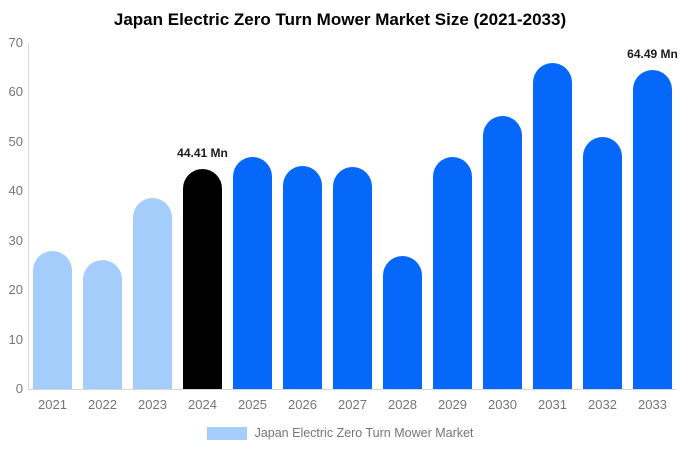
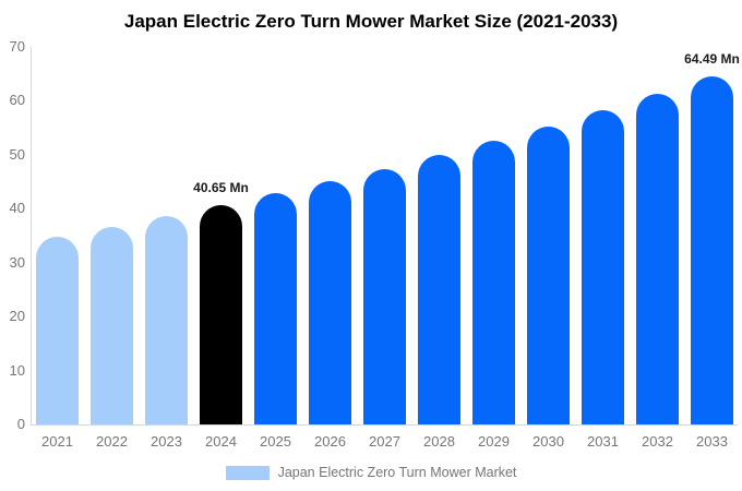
2021: 28 -> 35
2022: 26 -> 37
2024: 44.41 -> 40.65
2025: 47 -> 43
2027: 45 -> 47
2028: 27 -> 50
2029: 47 -> 53
2031: 66 -> 58
2032: 51 -> 61
